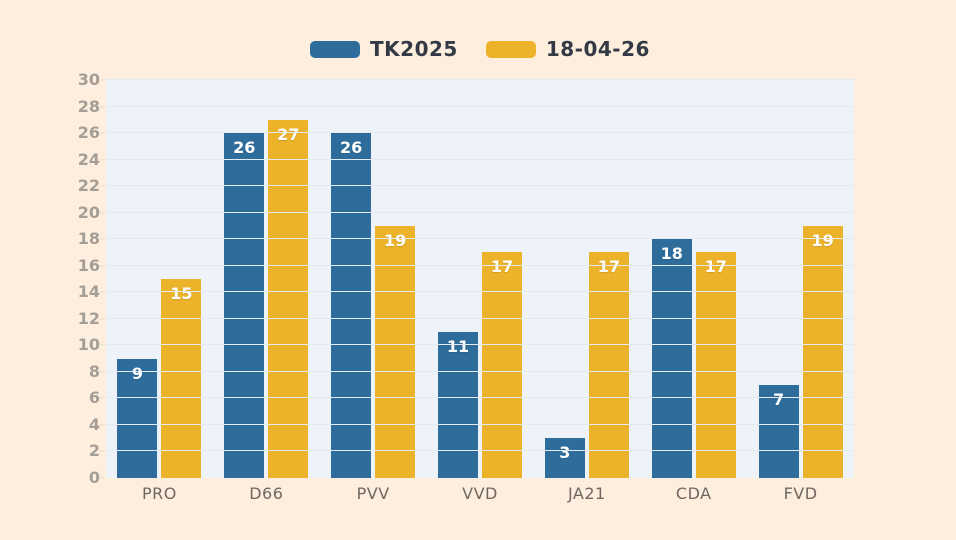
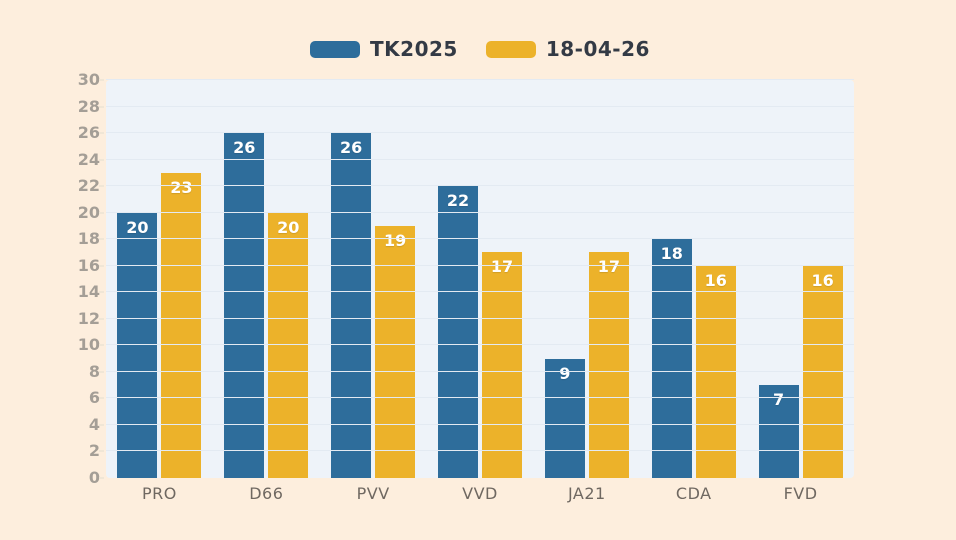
TK2025/PRO: 9 -> 20
18-04-26/PRO: 15 -> 23
18-04-26/D66: 27 -> 20
TK2025/VVD: 11 -> 22
TK2025/JA21: 3 -> 9
18-04-26/CDA: 17 -> 16
18-04-26/FVD: 19 -> 16
